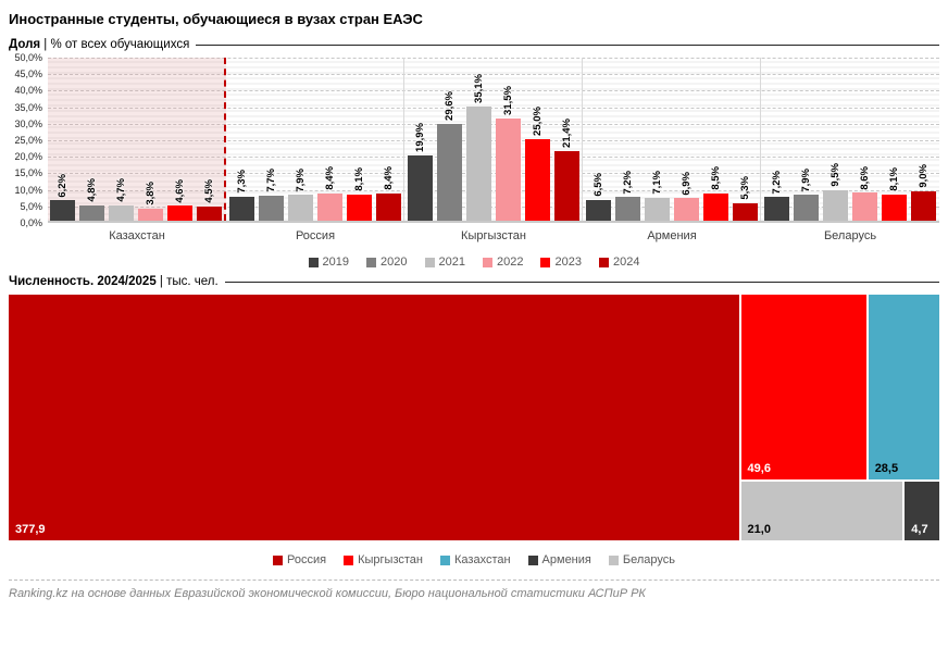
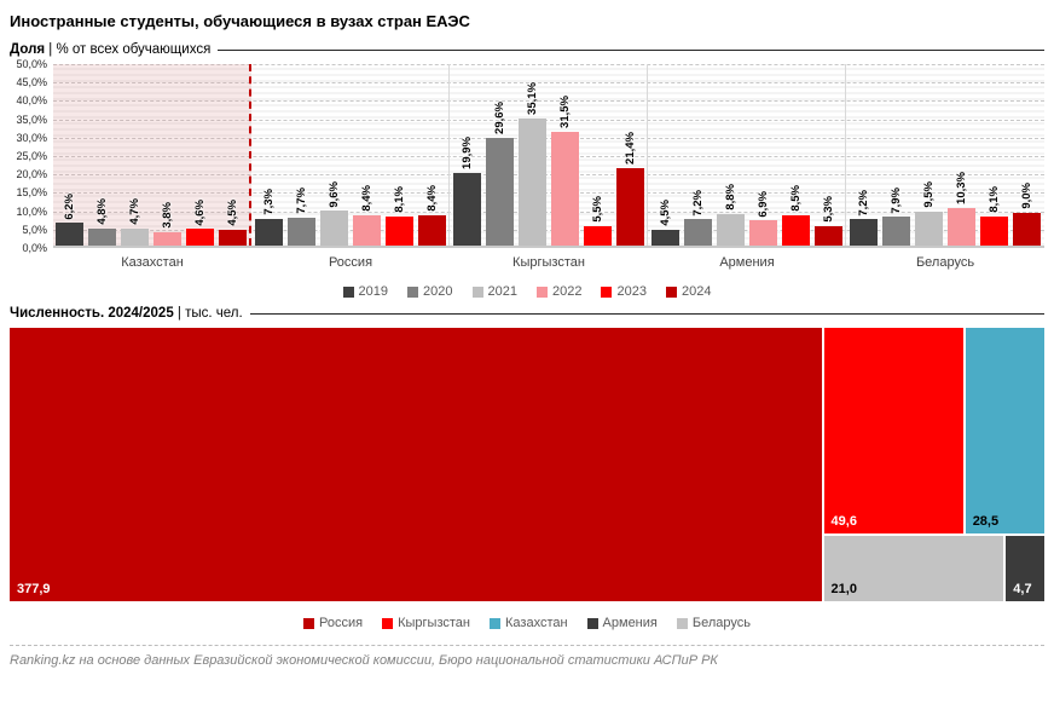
Доля | % от всех обучающихся/2021/Россия: 7,9% -> 9,6%
Доля | % от всех обучающихся/2023/Кыргызстан: 25,0% -> 5,5%
Доля | % от всех обучающихся/2019/Армения: 6,5% -> 4,5%
Доля | % от всех обучающихся/2021/Армения: 7,1% -> 8,8%
Доля | % от всех обучающихся/2022/Беларусь: 8,6% -> 10,3%
